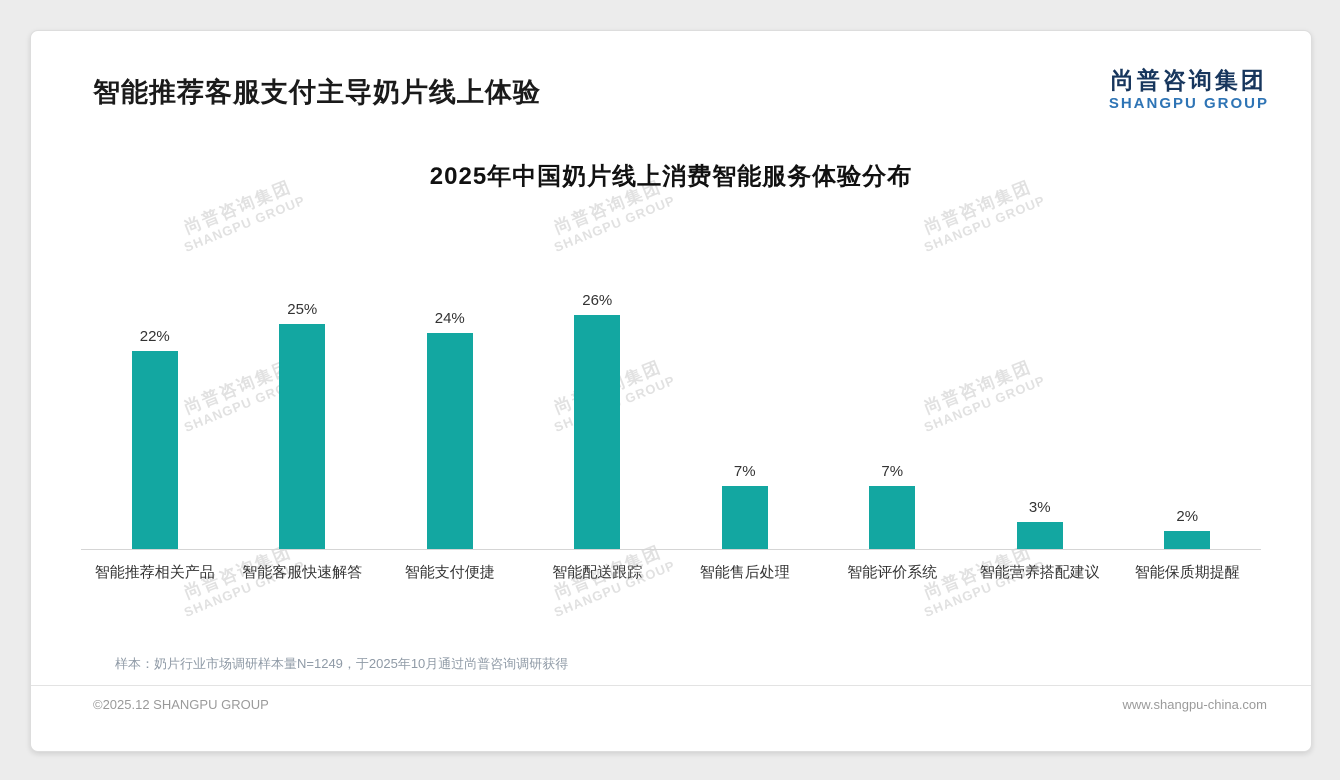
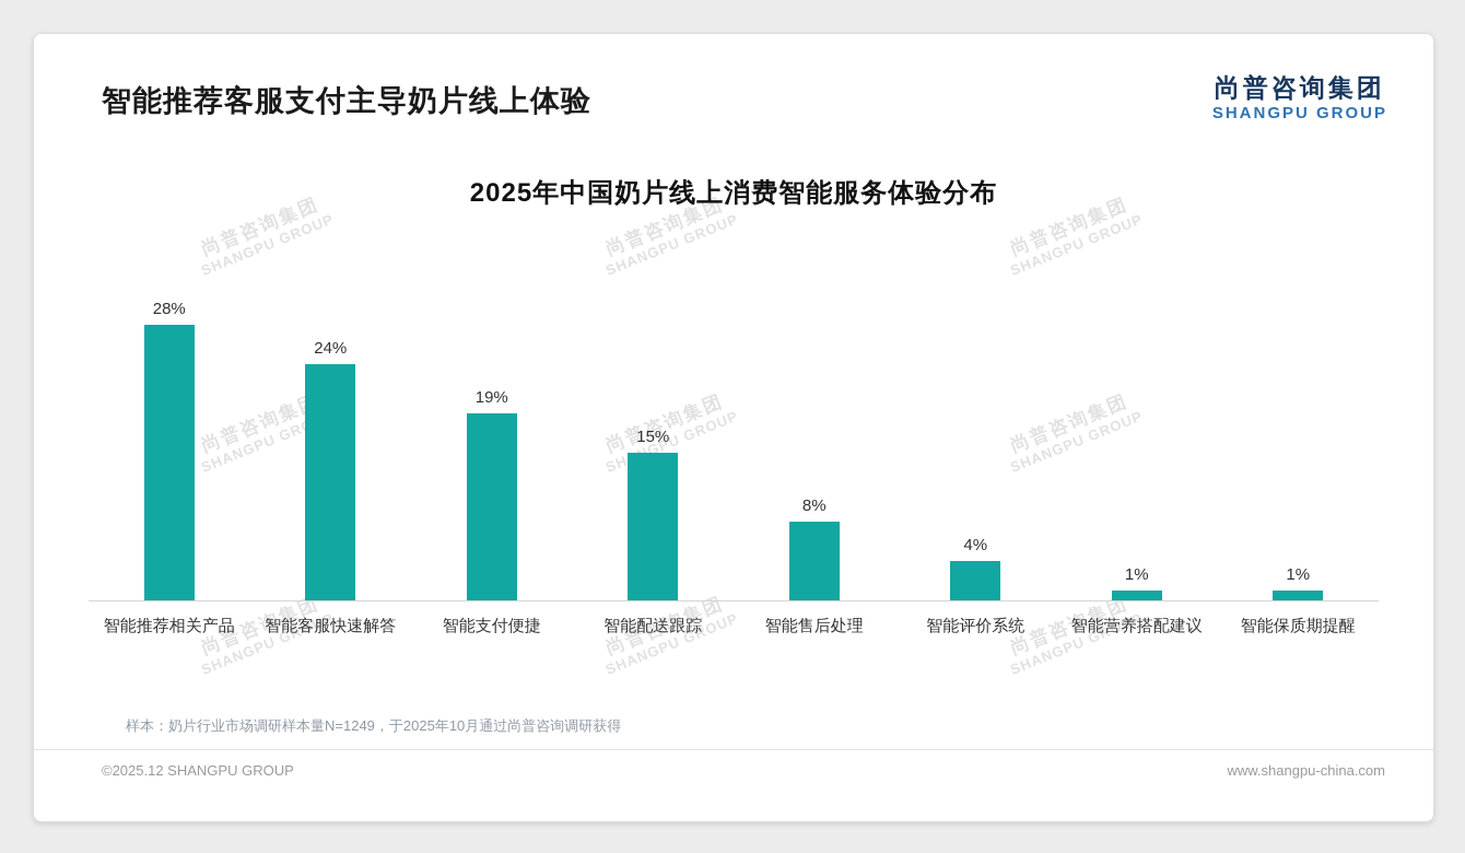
智能推荐相关产品: 22% -> 28%
智能客服快速解答: 25% -> 24%
智能支付便捷: 24% -> 19%
智能配送跟踪: 26% -> 15%
智能售后处理: 7% -> 8%
智能评价系统: 7% -> 4%
智能营养搭配建议: 3% -> 1%
智能保质期提醒: 2% -> 1%
